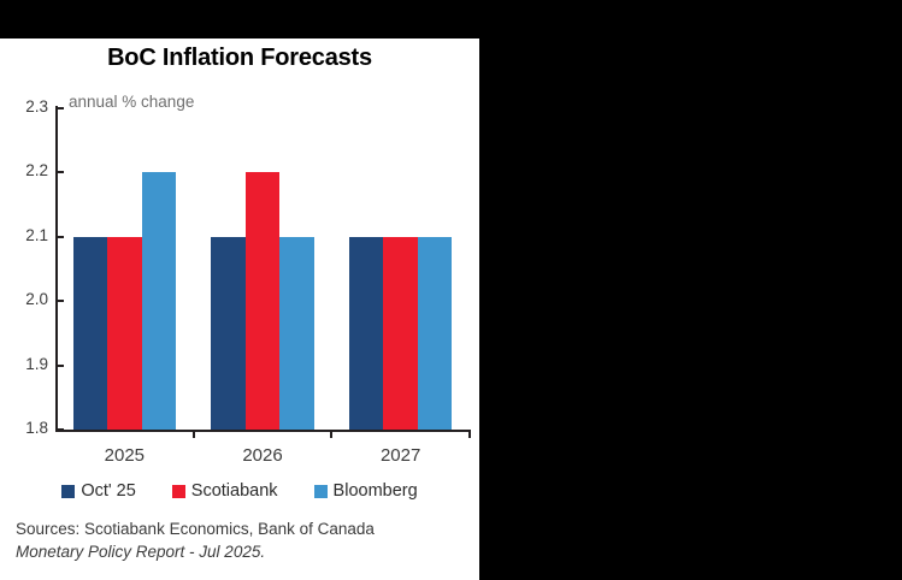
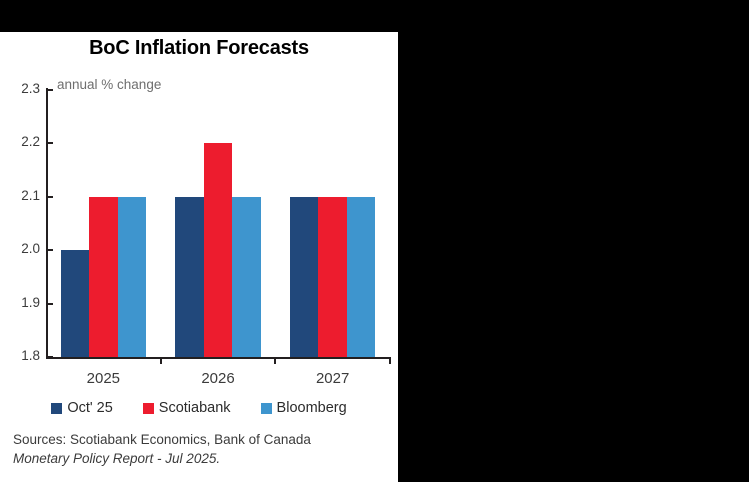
Oct' 25/2025: 2.1 -> 2.0
Bloomberg/2025: 2.2 -> 2.1
